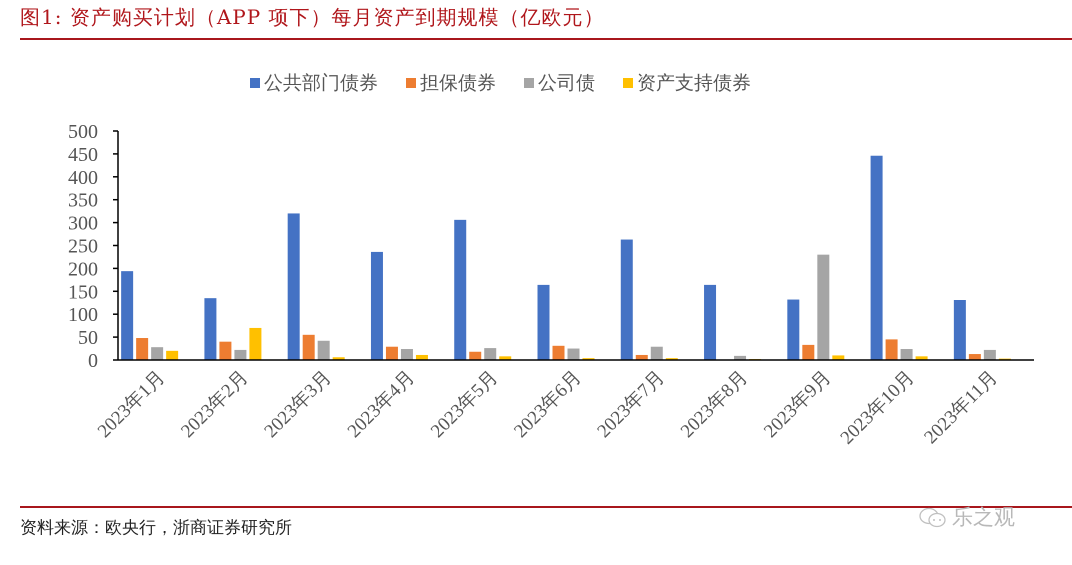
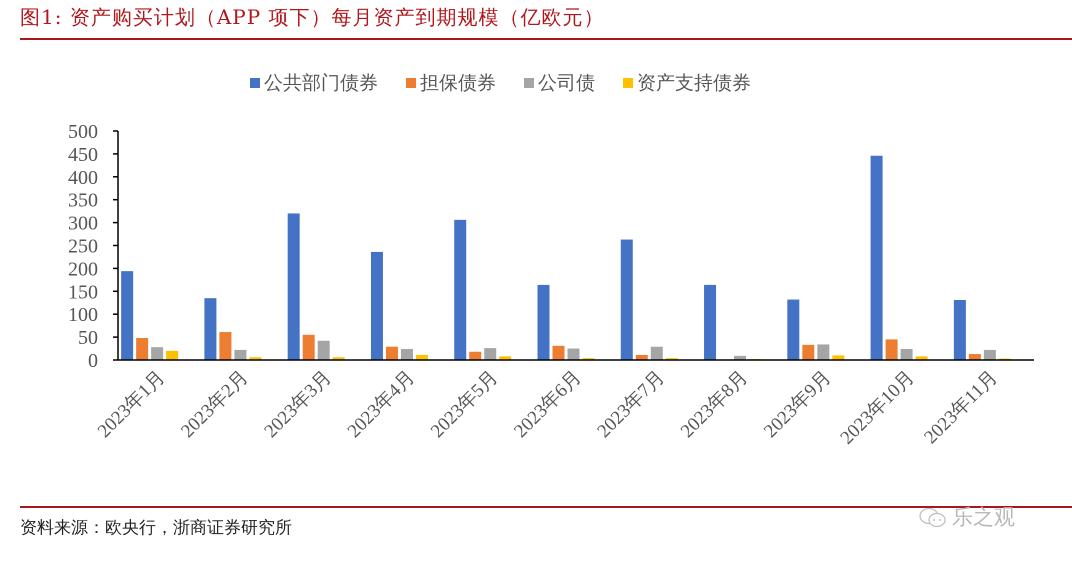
担保债券/2023年2月: 40 -> 60
资产支持债券/2023年2月: 70 -> 10
公司债/2023年9月: 230 -> 30
